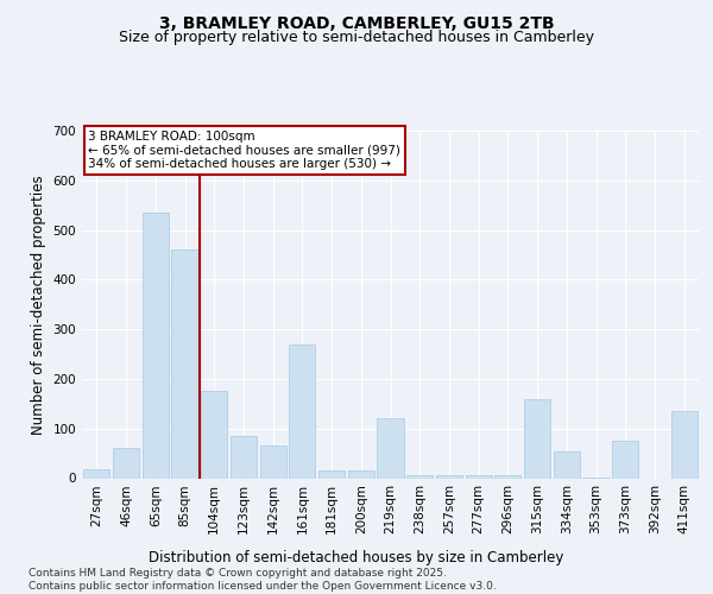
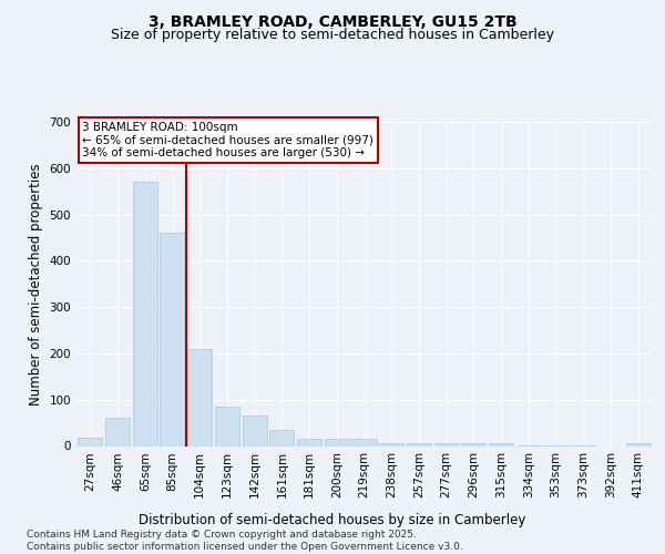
65sqm: 535 -> 570
104sqm: 175 -> 210
161sqm: 270 -> 35
219sqm: 120 -> 15
315sqm: 160 -> 7
334sqm: 55 -> 2
373sqm: 75 -> 2
411sqm: 135 -> 5
